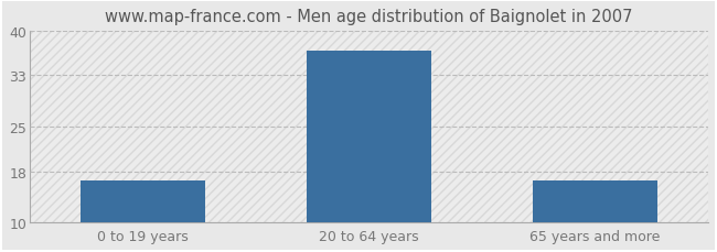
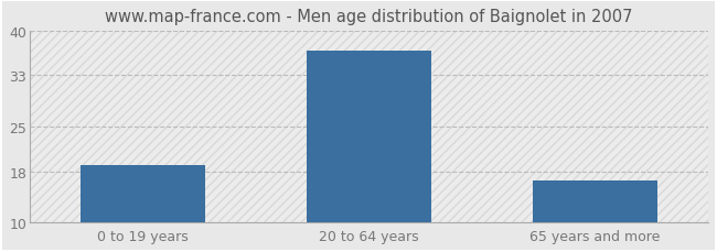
0 to 19 years: 16.5 -> 19.0
